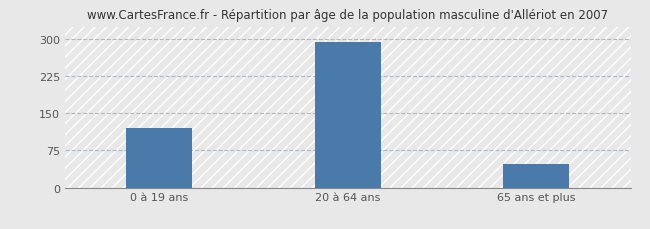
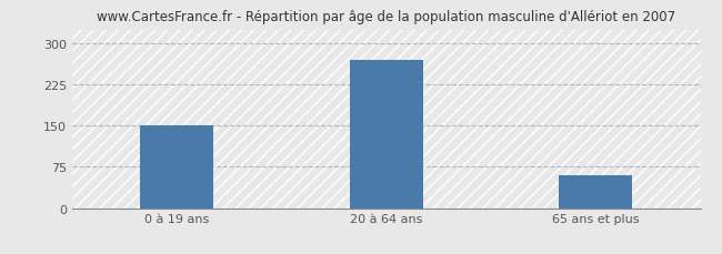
0 à 19 ans: 120 -> 150
20 à 64 ans: 293 -> 270
65 ans et plus: 47 -> 60
